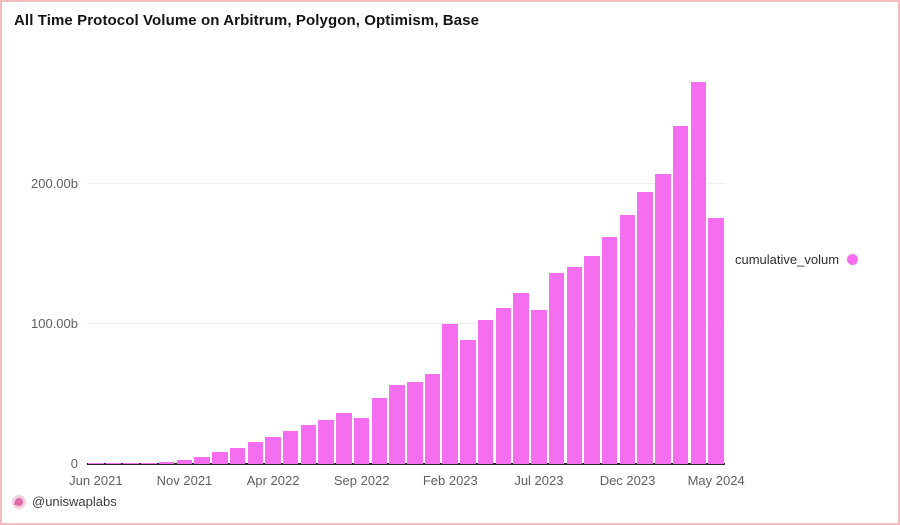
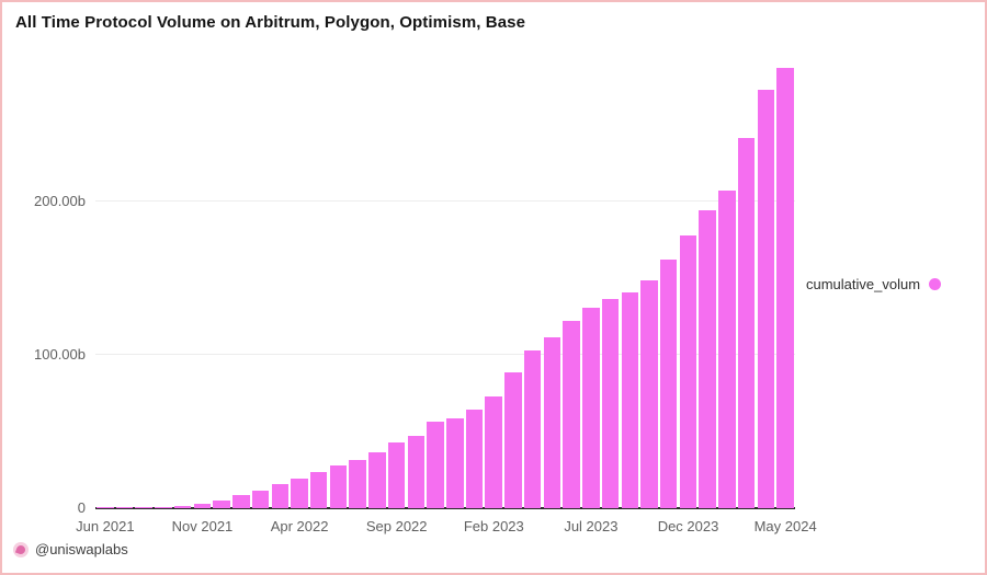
Sep 2022: 33b -> 43b
Feb 2023: 100b -> 73b
Jul 2023: 110b -> 131b
May 2024: 176b -> 288b
